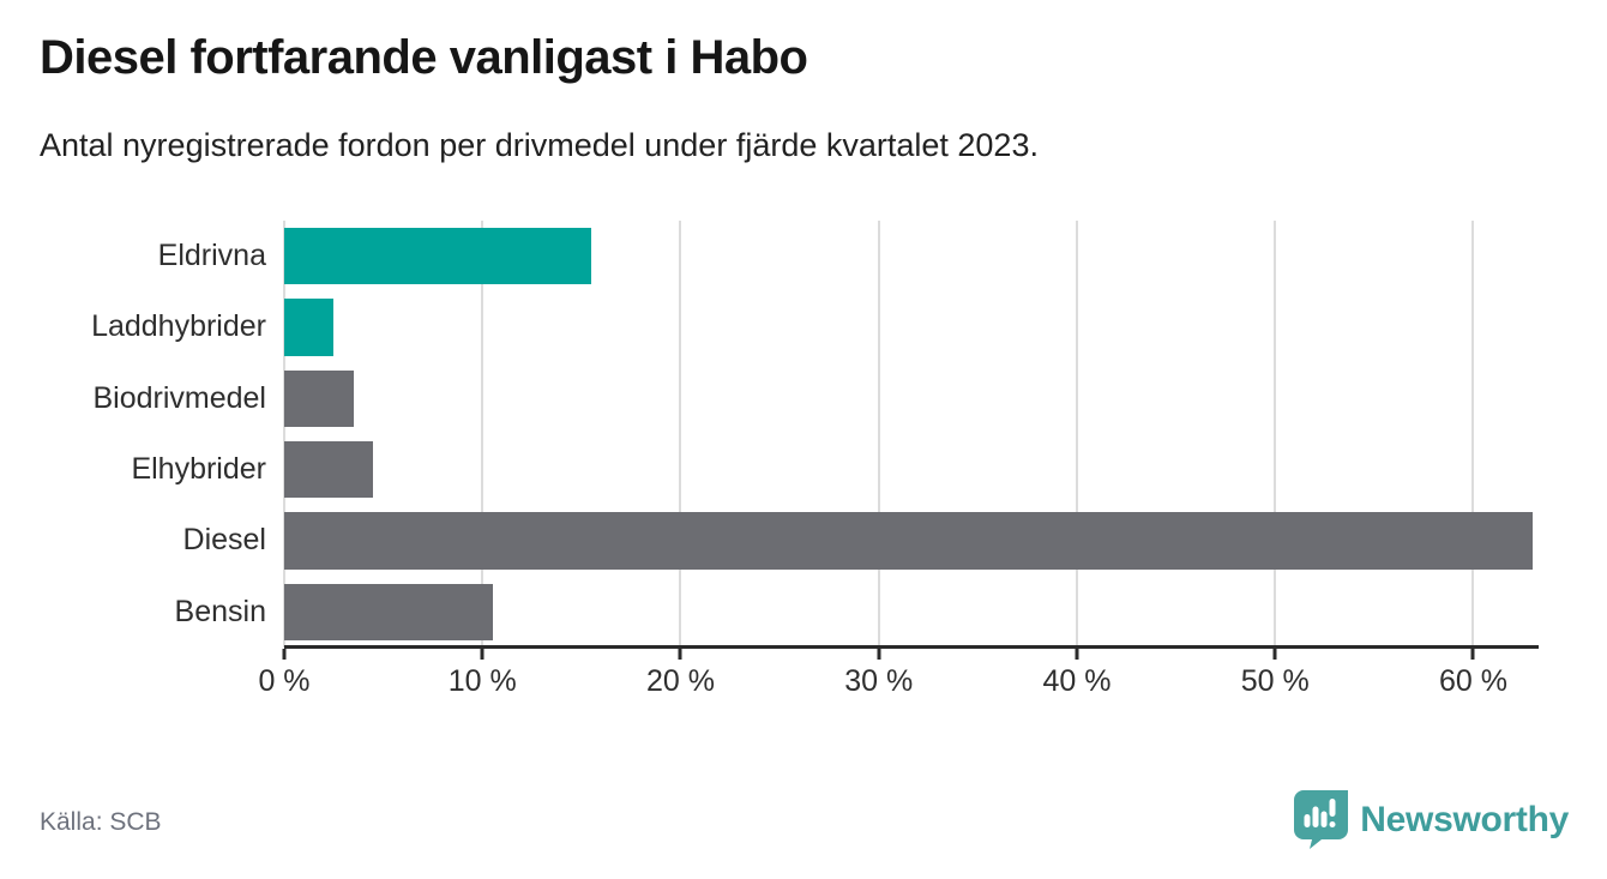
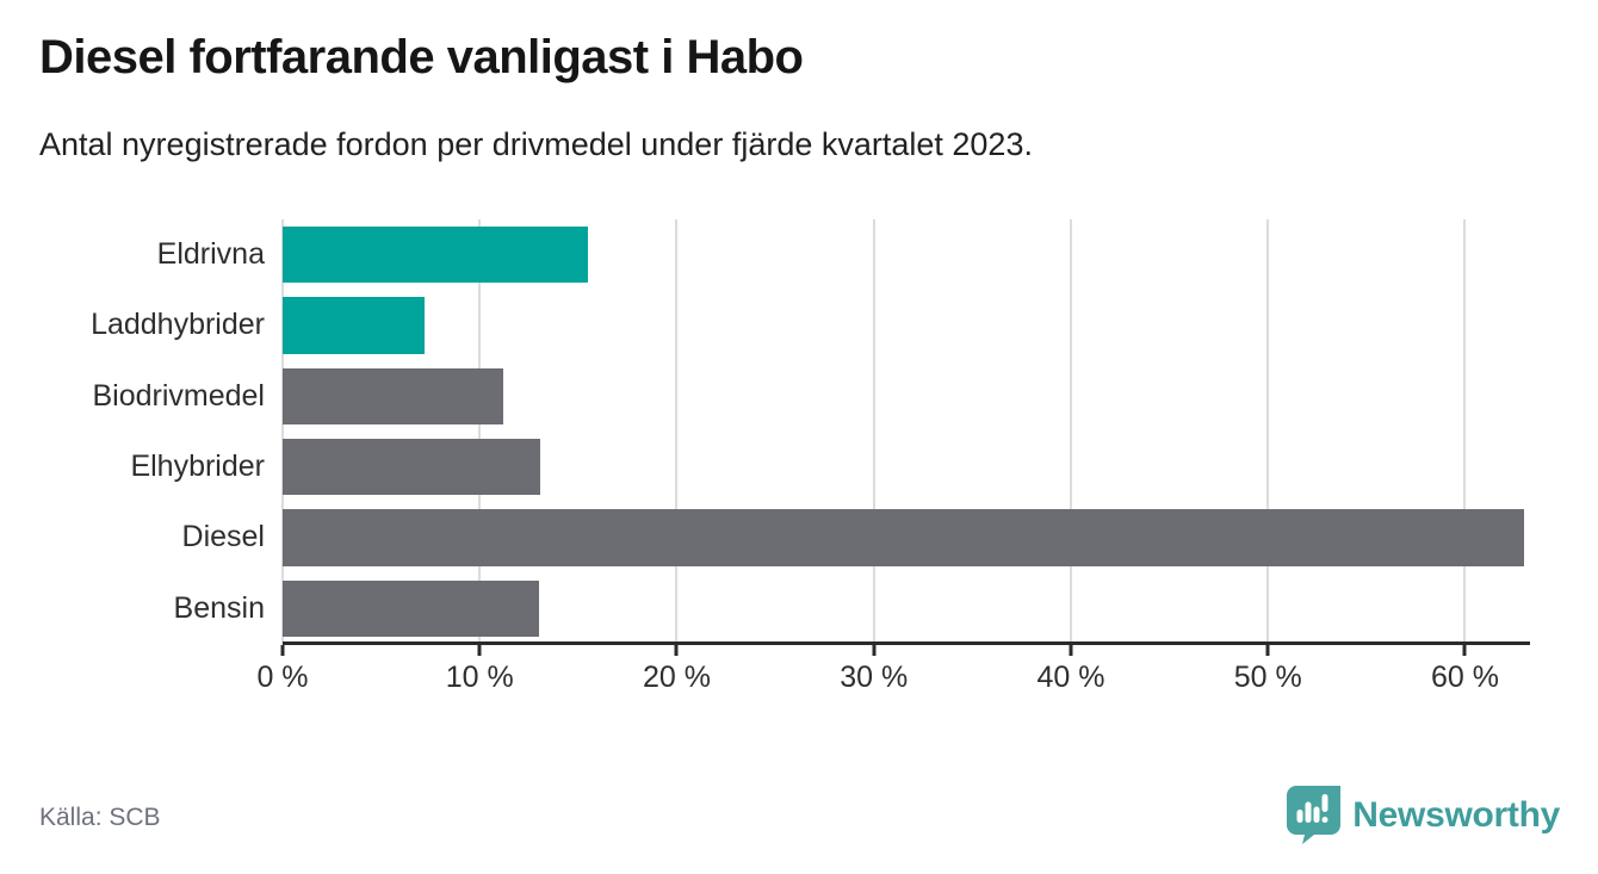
Laddhybrider: 2.5% -> 7.2%
Biodrivmedel: 3.5% -> 11.2%
Elhybrider: 4.5% -> 13.1%
Bensin: 10.5% -> 13.0%
